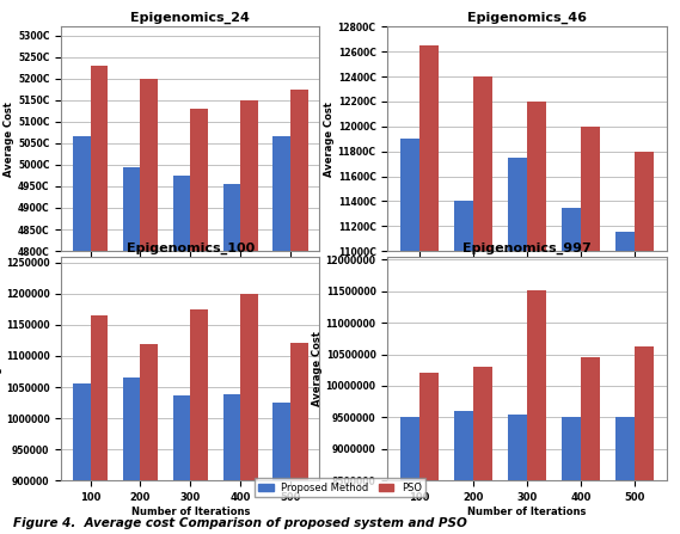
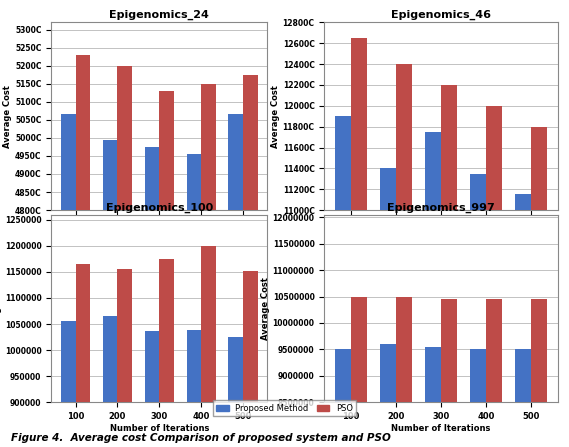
Epigenomics_100/PSO/200: 1120000 -> 1155000
Epigenomics_100/PSO/500: 1122000 -> 1152000
Epigenomics_997/PSO/100: 10200000 -> 10500000
Epigenomics_997/PSO/200: 10300000 -> 10500000
Epigenomics_997/PSO/300: 11520000 -> 10450000
Epigenomics_997/PSO/500: 10620000 -> 10450000
